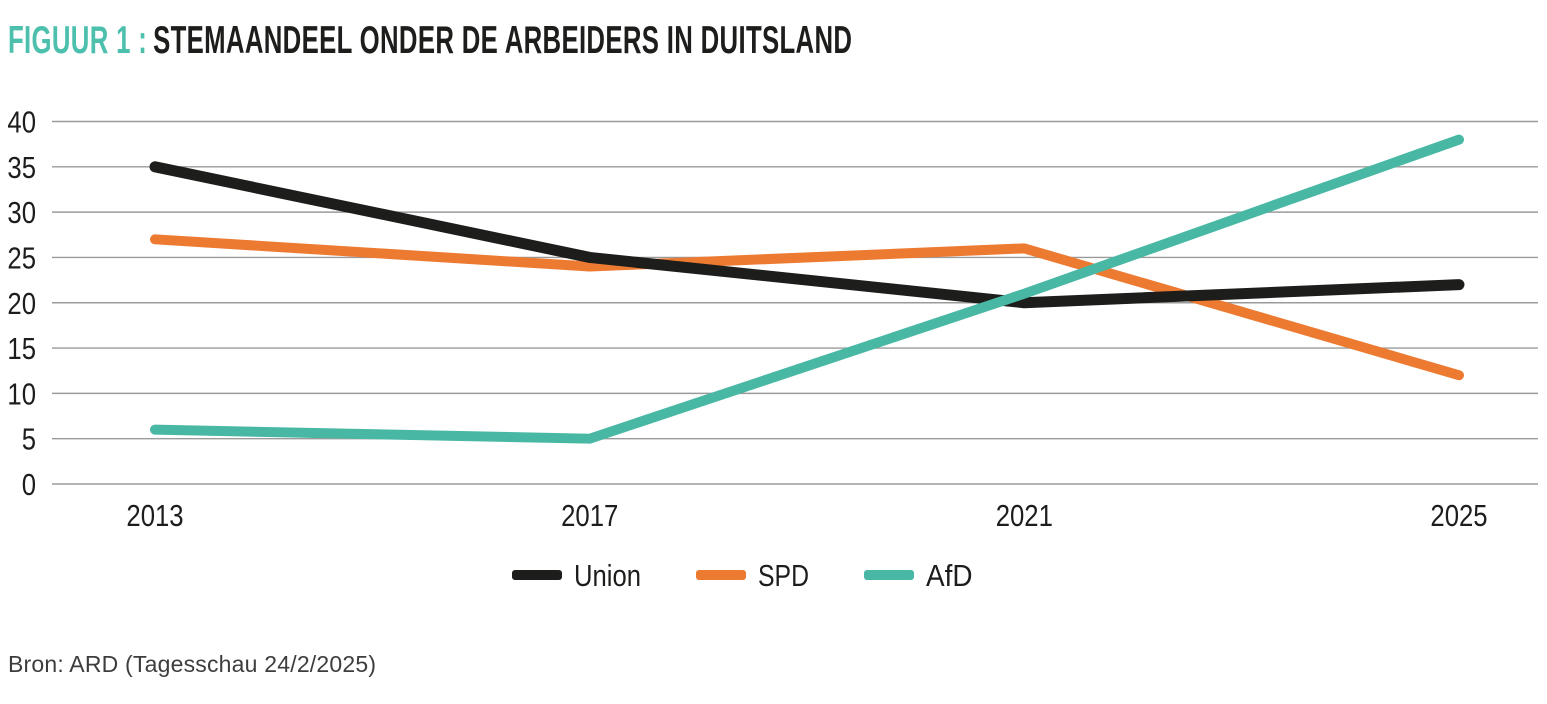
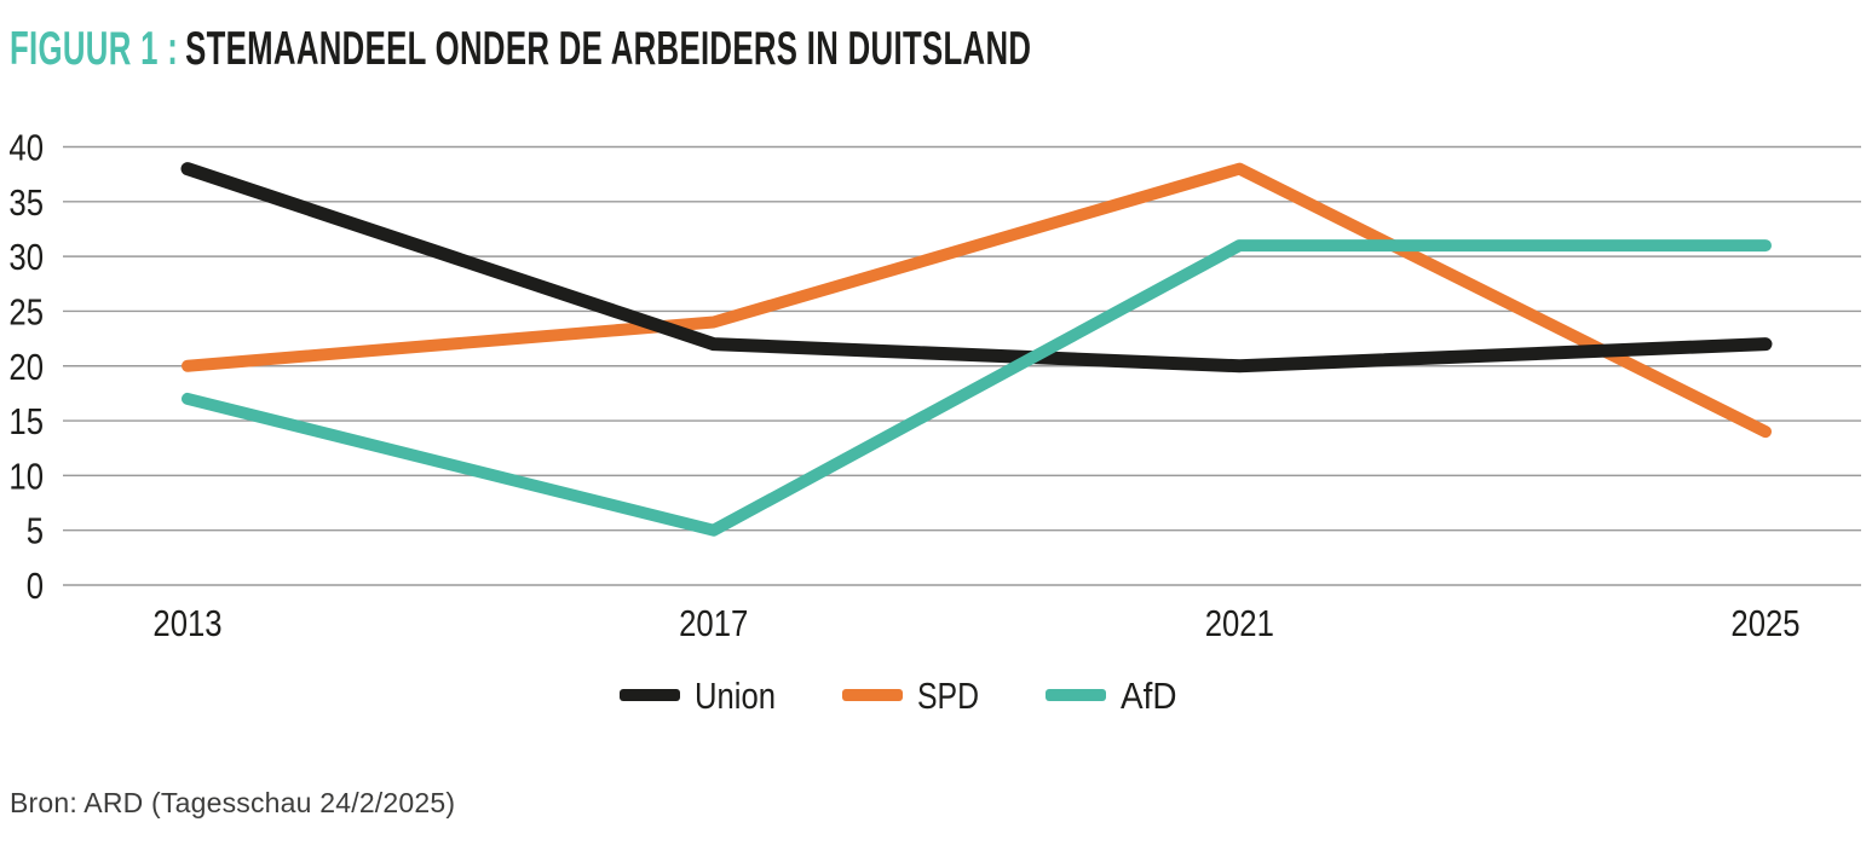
Union/2013: 35 -> 38
SPD/2013: 27 -> 20
AfD/2013: 6 -> 17
Union/2017: 25 -> 22
SPD/2021: 26 -> 38
AfD/2021: 21 -> 31
SPD/2025: 12 -> 14
AfD/2025: 38 -> 31
